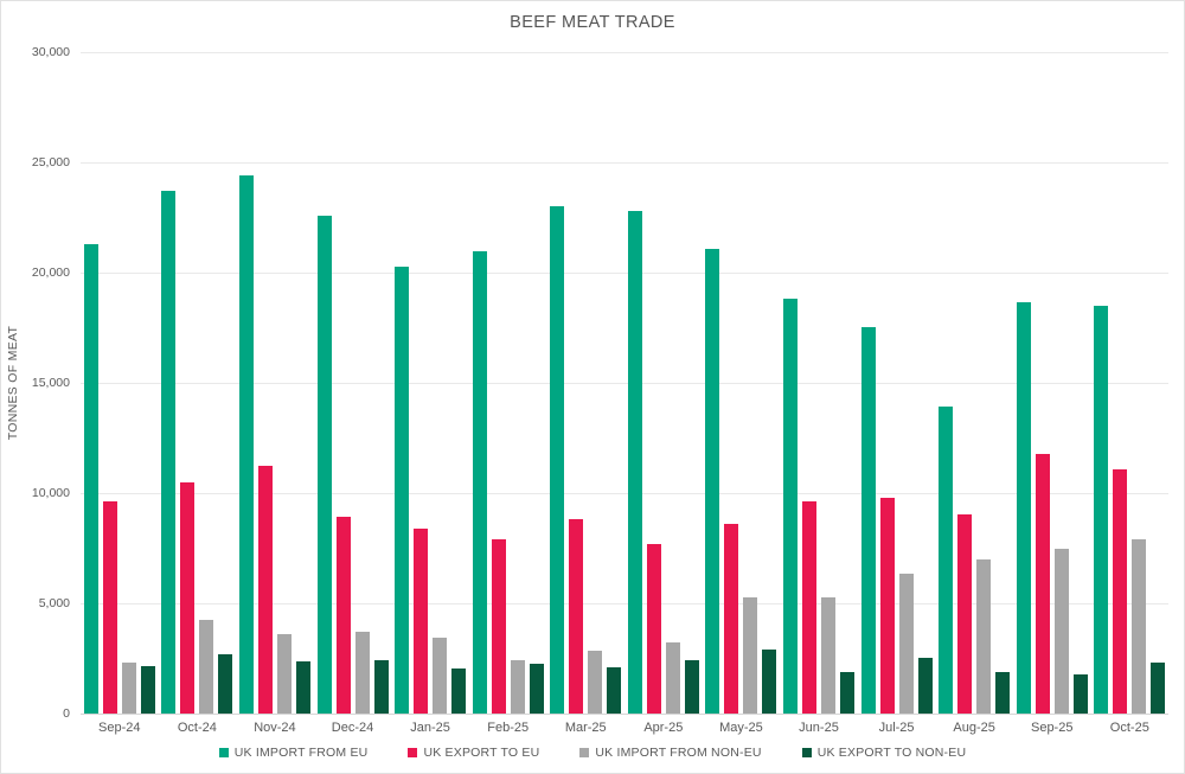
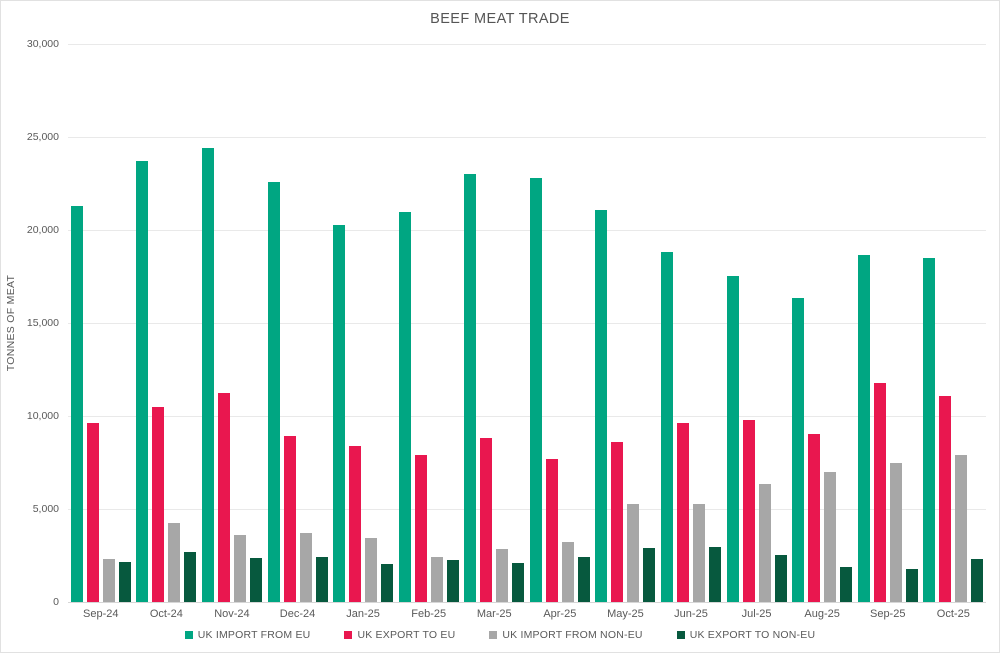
UK EXPORT TO NON-EU/Jun-25: 1900 -> 3000
UK IMPORT FROM EU/Aug-25: 13900 -> 16400
